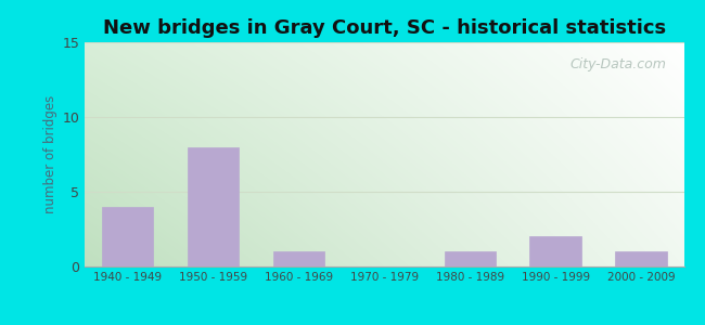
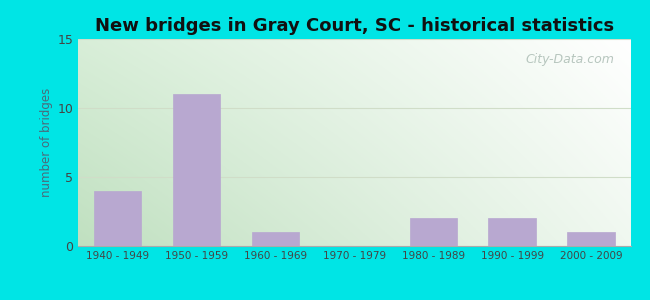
1950 - 1959: 8 -> 11
1980 - 1989: 1 -> 2
